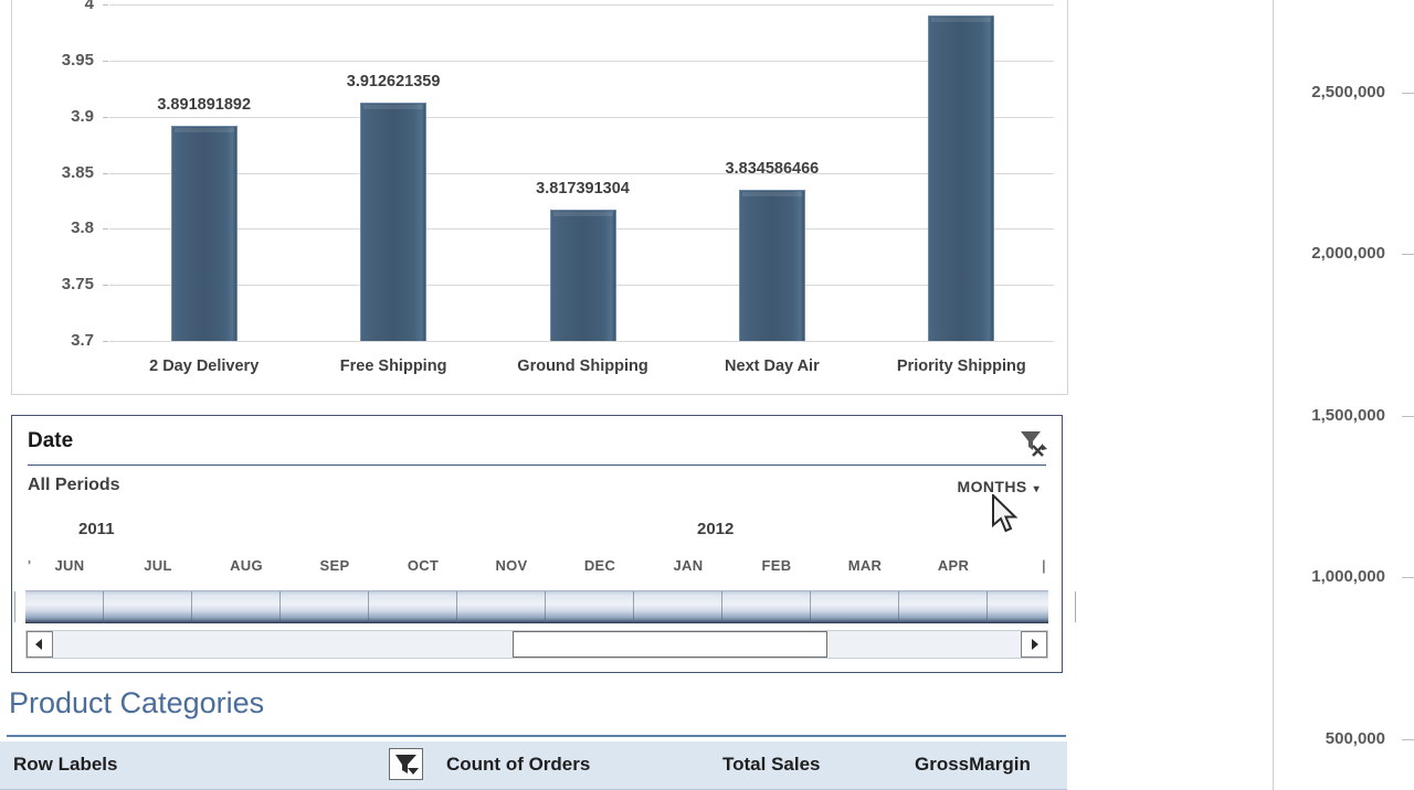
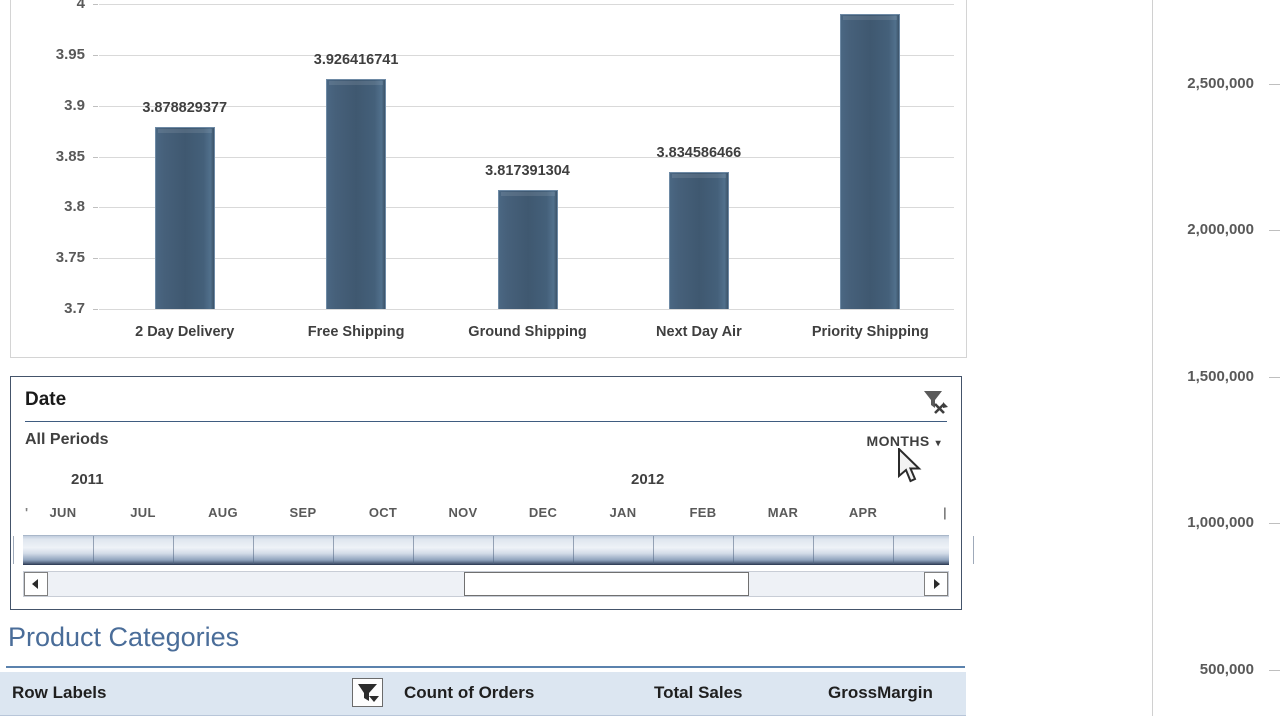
2 Day Delivery: 3.891891892 -> 3.878829377
Free Shipping: 3.912621359 -> 3.926416741
